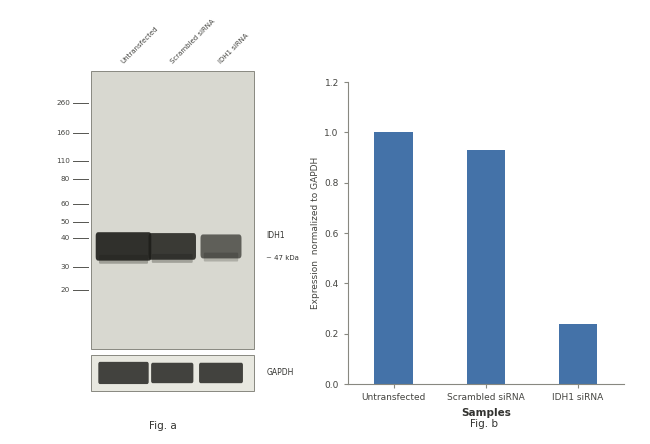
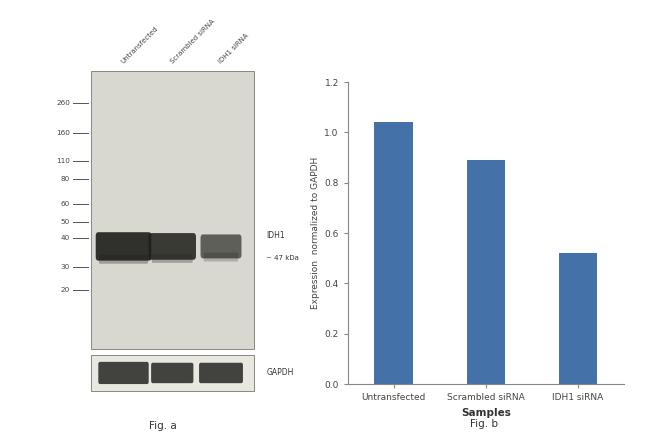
Untransfected: 1.00 -> 1.04
Scrambled siRNA: 0.93 -> 0.89
IDH1 siRNA: 0.24 -> 0.52
